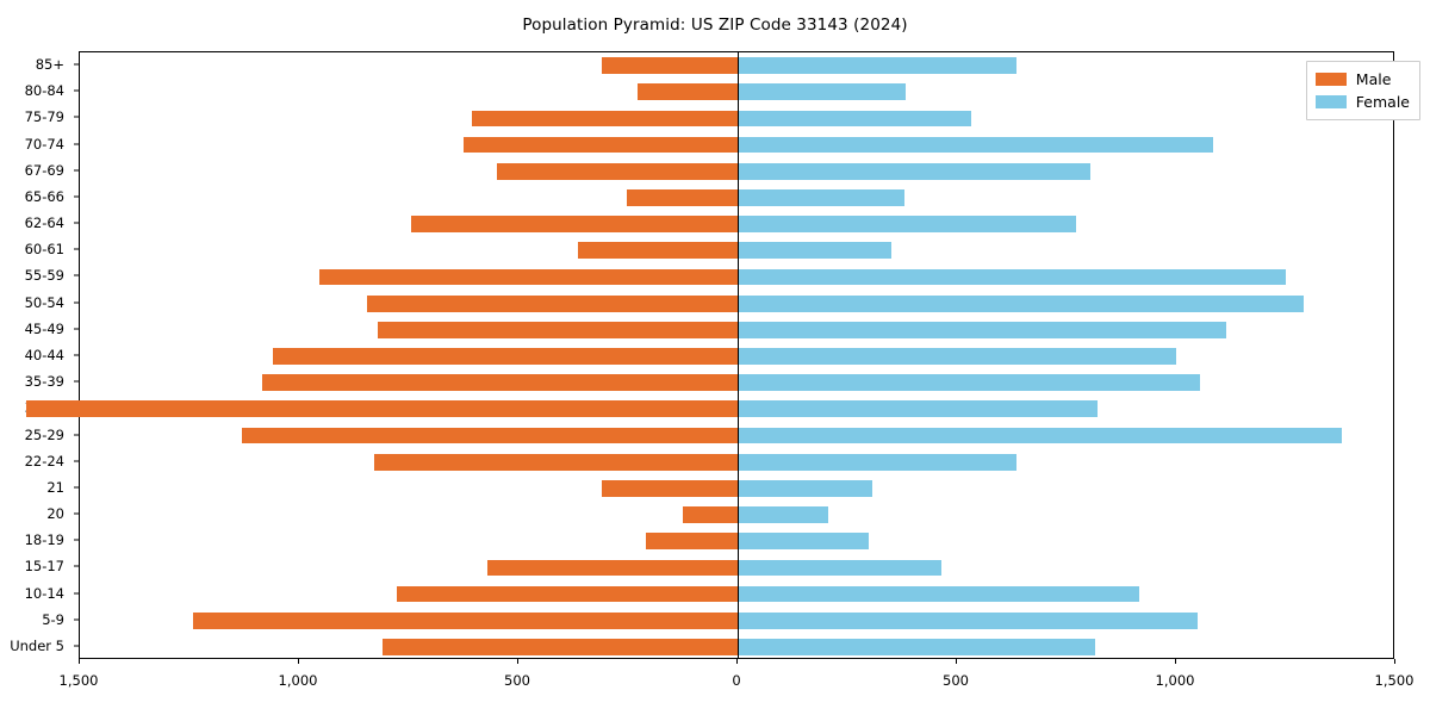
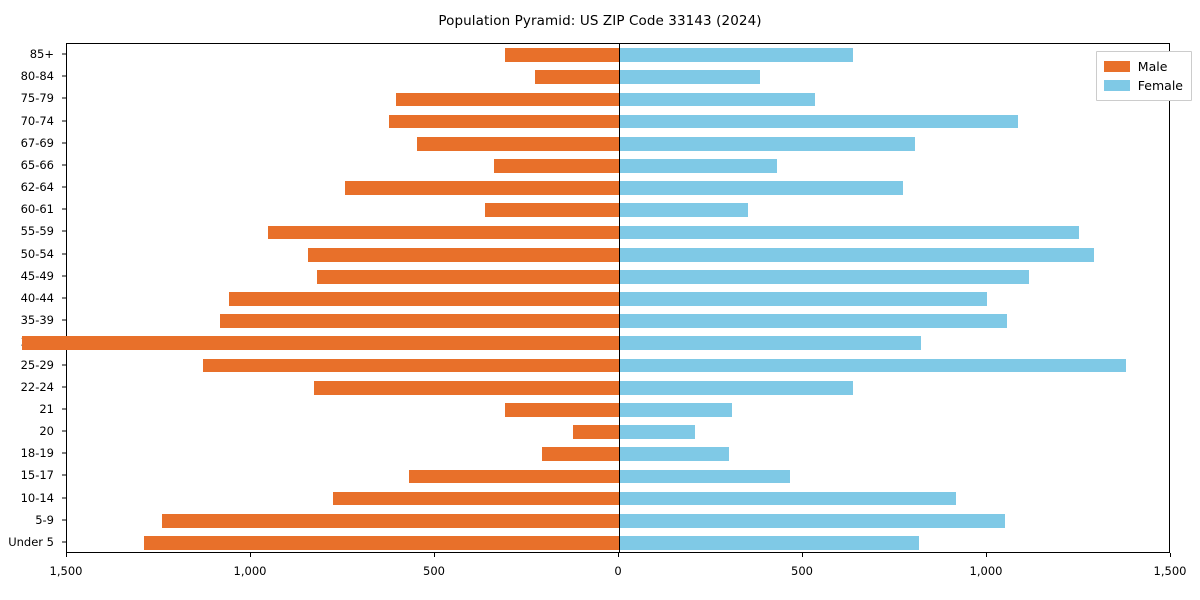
Male/65-66: 250 -> 340
Female/65-66: 380 -> 430
Male/Under 5: 810 -> 1290
